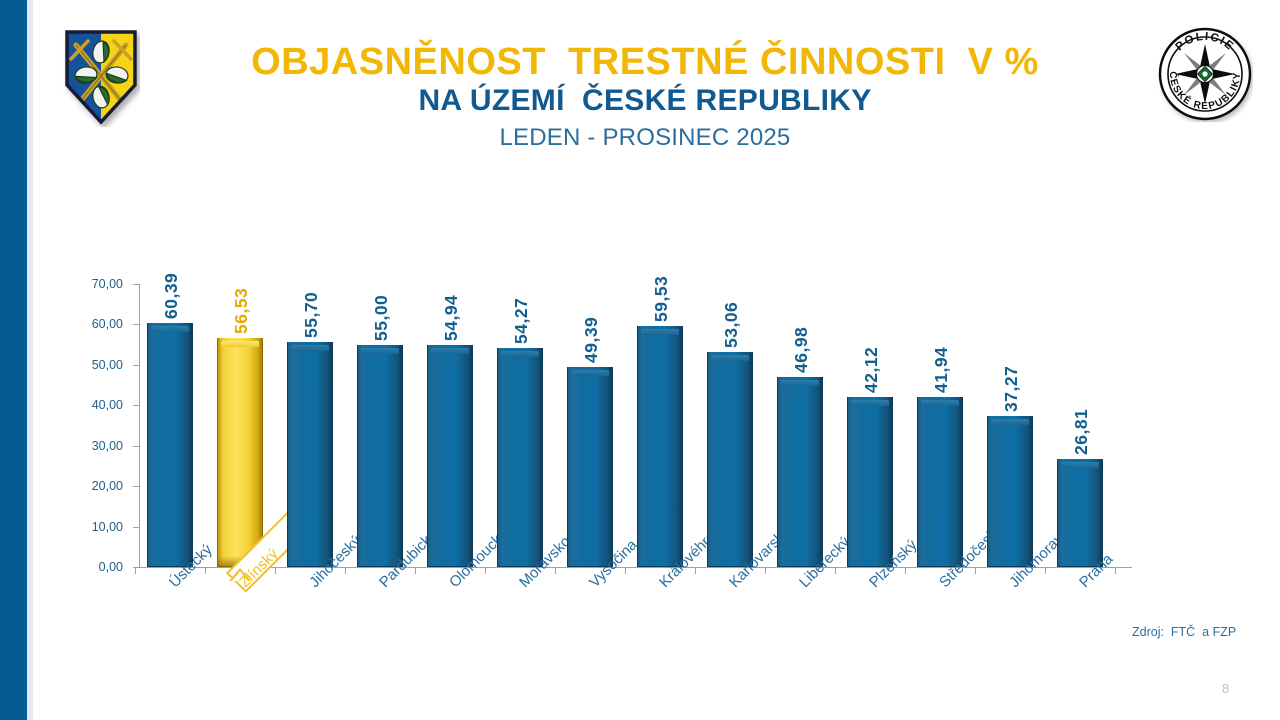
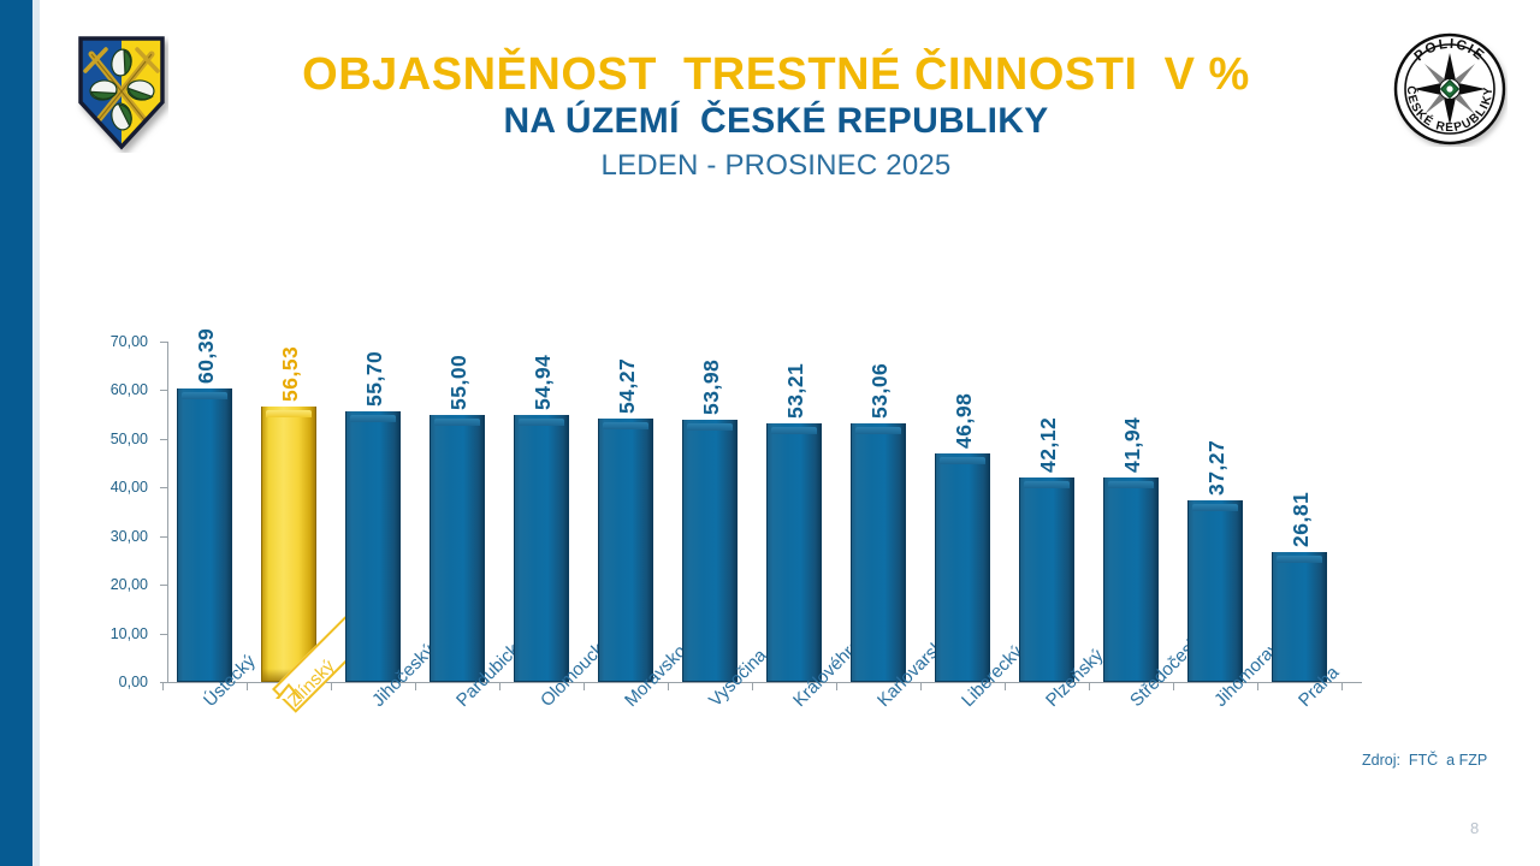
Vysočina: 49,39 -> 53,98
Královéhradecký: 59,53 -> 53,21
